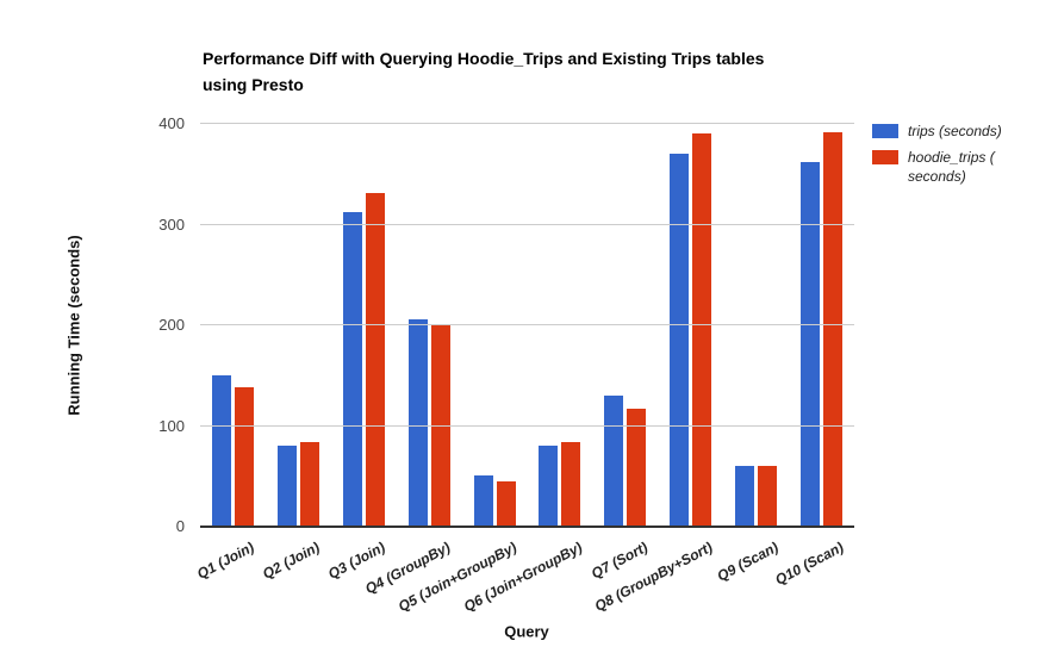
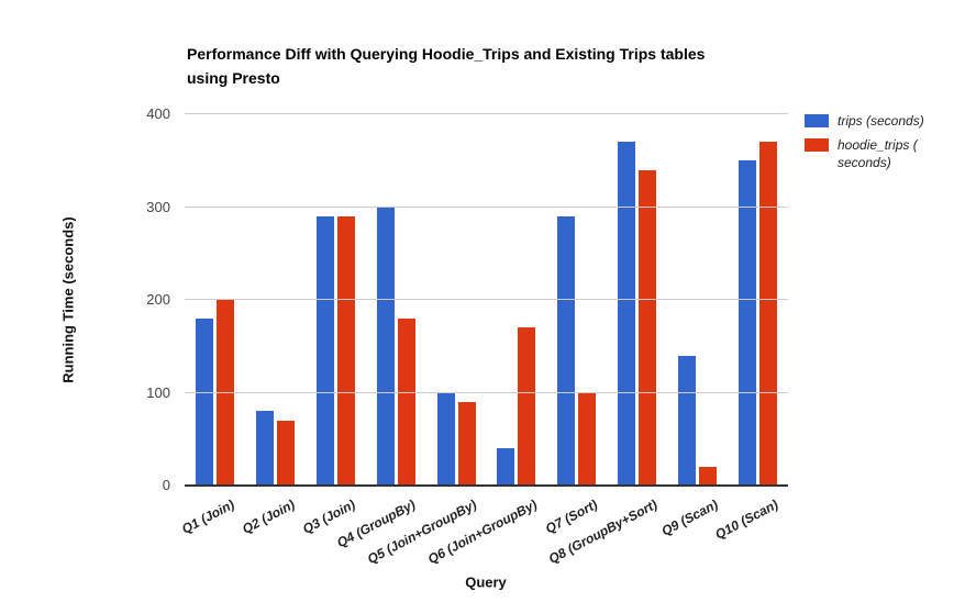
trips (seconds)/Q1 (Join): 150 -> 180
hoodie_trips (seconds)/Q1 (Join): 140 -> 200
hoodie_trips (seconds)/Q2 (Join): 80 -> 70
trips (seconds)/Q3 (Join): 310 -> 290
hoodie_trips (seconds)/Q3 (Join): 330 -> 290
trips (seconds)/Q4 (GroupBy): 210 -> 300
hoodie_trips (seconds)/Q4 (GroupBy): 200 -> 180
trips (seconds)/Q5 (Join+GroupBy): 50 -> 100
hoodie_trips (seconds)/Q5 (Join+GroupBy): 40 -> 90
trips (seconds)/Q6 (Join+GroupBy): 80 -> 40
hoodie_trips (seconds)/Q6 (Join+GroupBy): 80 -> 170
trips (seconds)/Q7 (Sort): 130 -> 290
hoodie_trips (seconds)/Q7 (Sort): 120 -> 100
hoodie_trips (seconds)/Q8 (GroupBy+Sort): 390 -> 340
trips (seconds)/Q9 (Scan): 60 -> 140
hoodie_trips (seconds)/Q9 (Scan): 60 -> 20
trips (seconds)/Q10 (Scan): 360 -> 350
hoodie_trips (seconds)/Q10 (Scan): 390 -> 370
